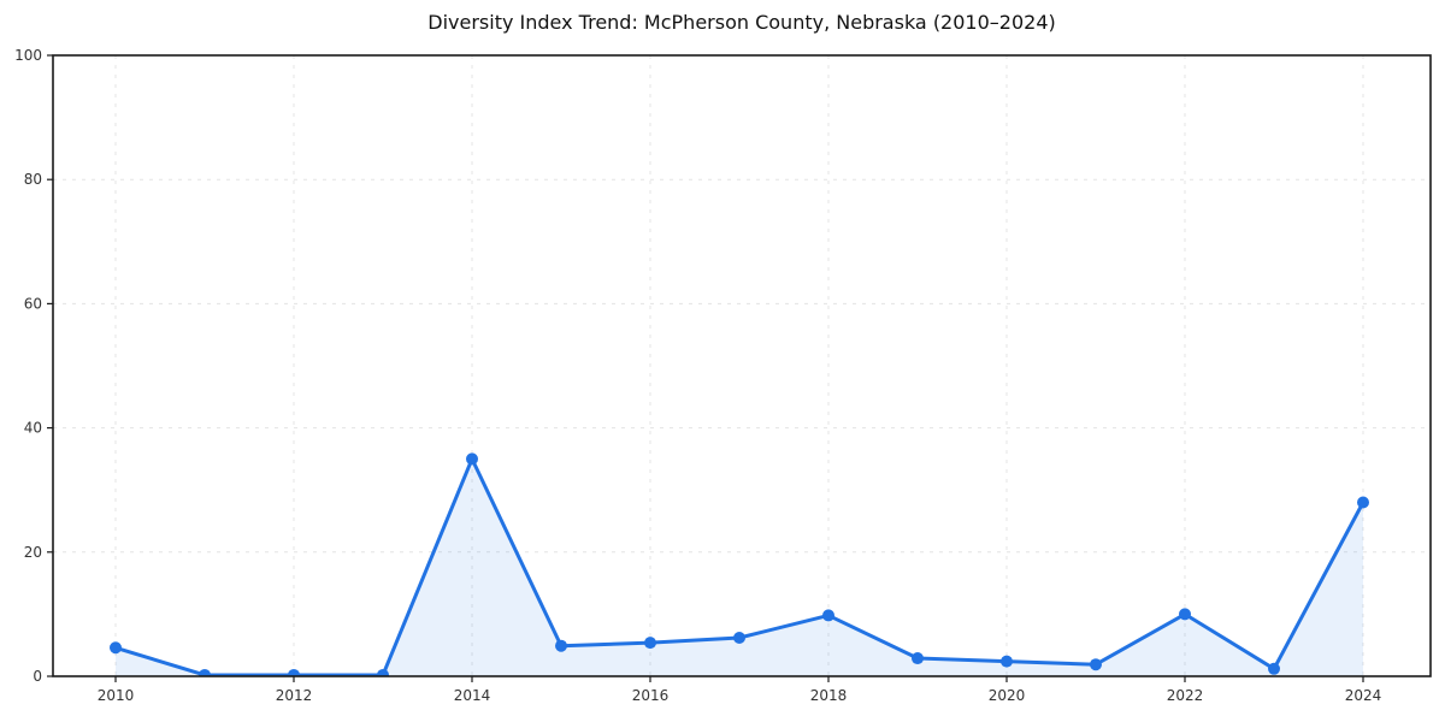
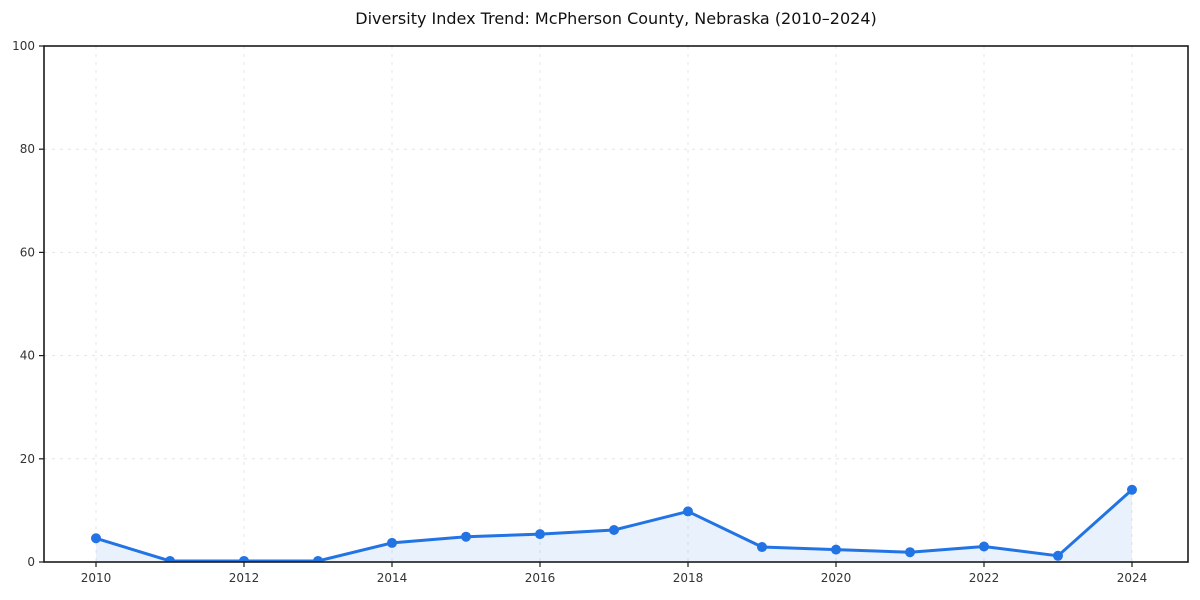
2014: 35 -> 4
2022: 10 -> 3
2024: 28 -> 14
